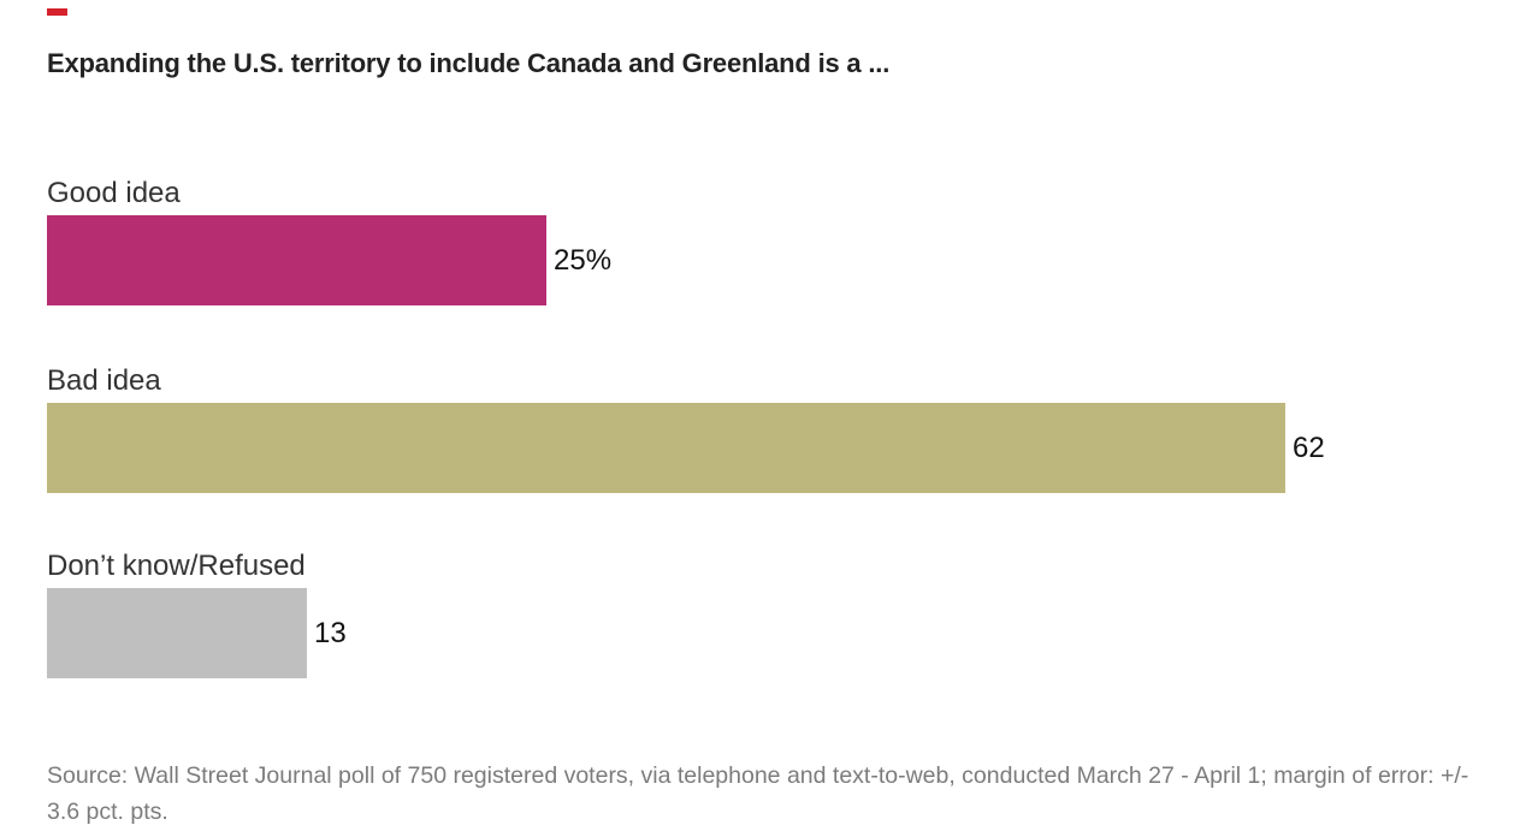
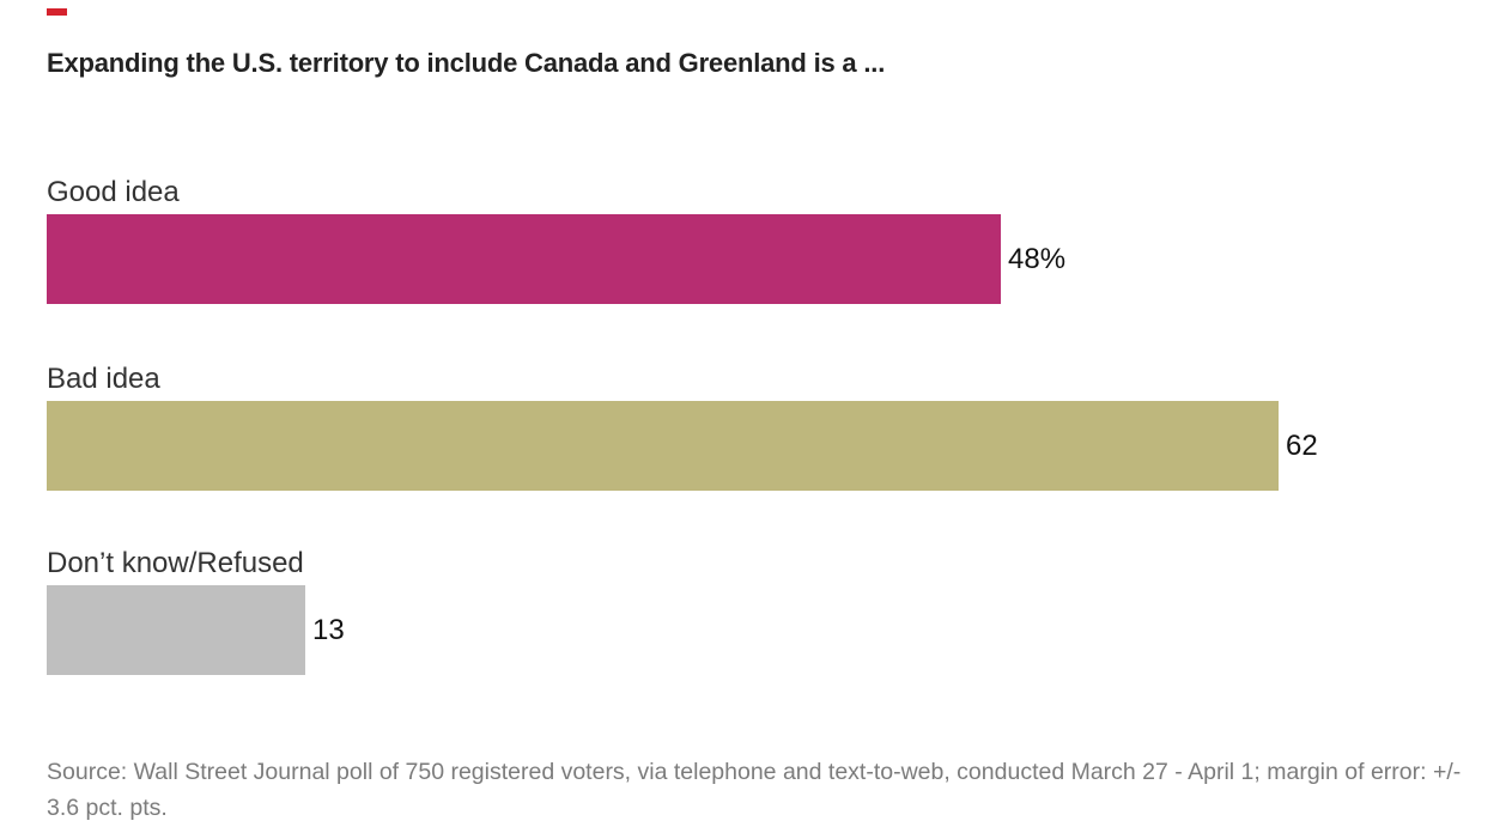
Good idea: 25% -> 48%
